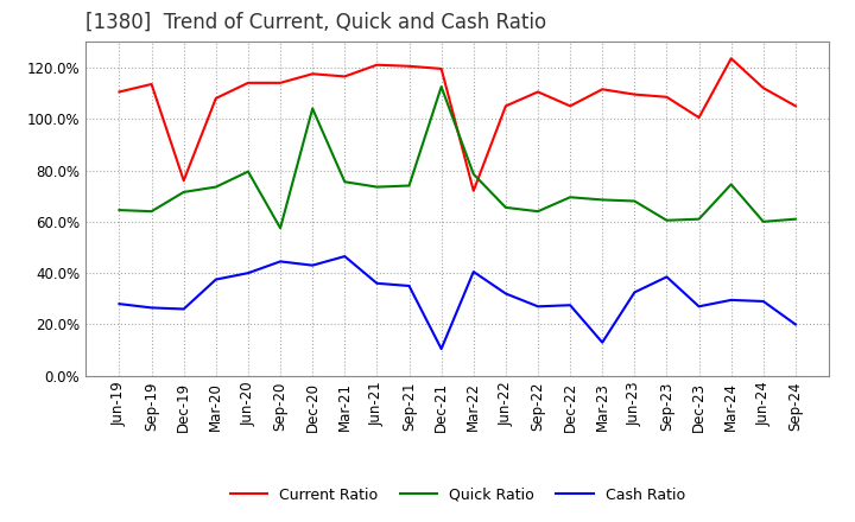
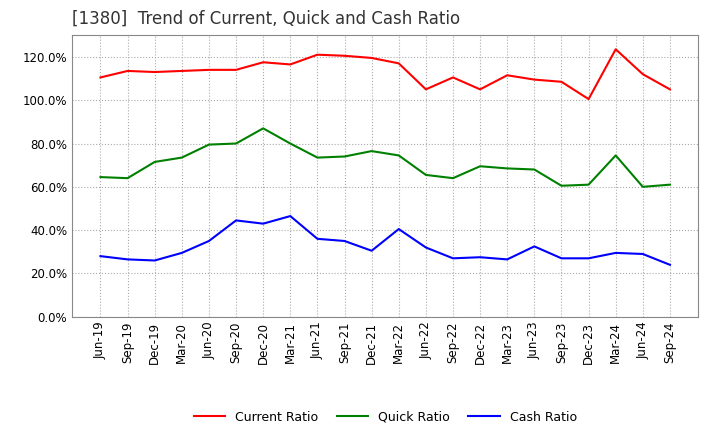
Current Ratio/Dec-19: 76.0% -> 113.0%
Current Ratio/Mar-20: 108.0% -> 113.5%
Cash Ratio/Mar-20: 37.5% -> 29.5%
Cash Ratio/Jun-20: 40.0% -> 35.0%
Quick Ratio/Sep-20: 57.5% -> 80.0%
Quick Ratio/Dec-20: 104.0% -> 87.0%
Quick Ratio/Mar-21: 75.5% -> 80.0%
Quick Ratio/Dec-21: 112.5% -> 76.5%
Cash Ratio/Dec-21: 10.5% -> 30.5%
Current Ratio/Mar-22: 72.0% -> 117.0%
Quick Ratio/Mar-22: 78.5% -> 74.5%
Cash Ratio/Mar-23: 13.0% -> 26.5%
Cash Ratio/Sep-23: 38.5% -> 27.0%
Cash Ratio/Sep-24: 20.0% -> 24.0%
